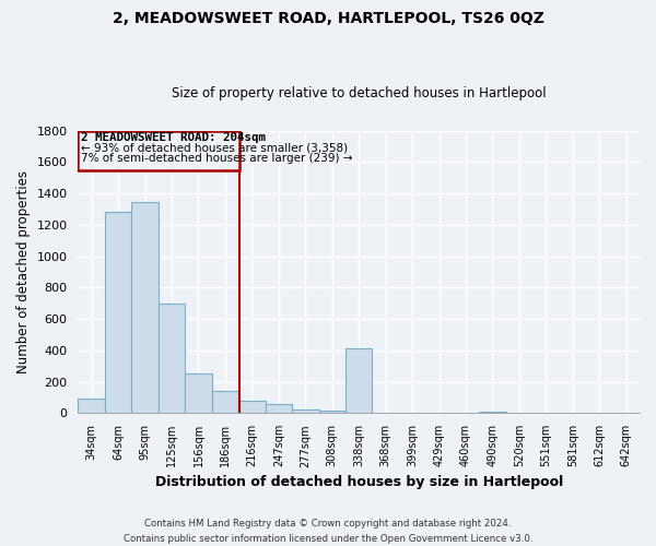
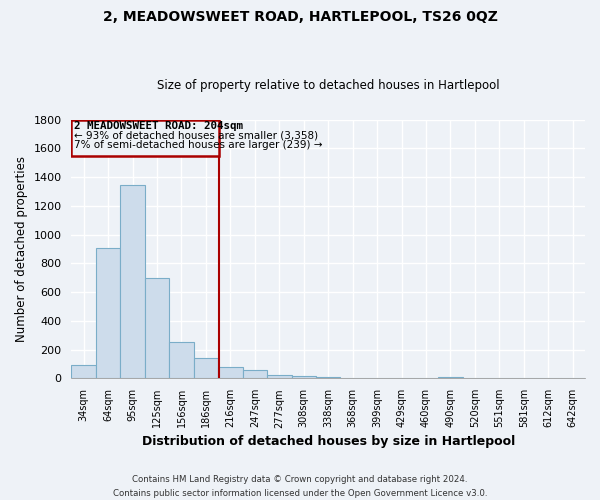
64sqm: 1280 -> 910
338sqm: 410 -> 10
